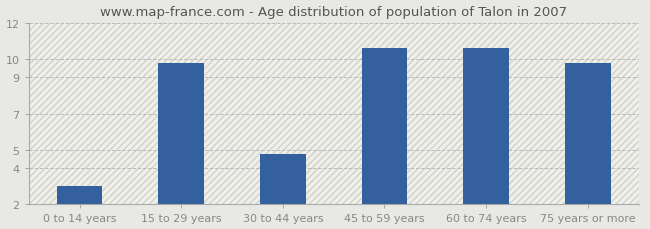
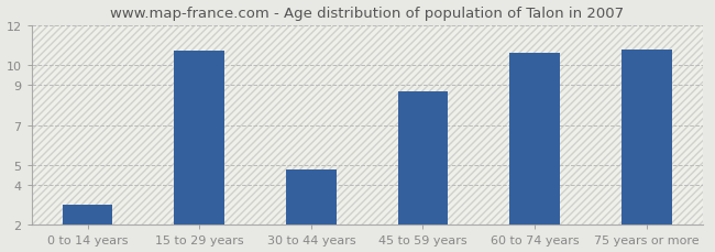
15 to 29 years: 9.8 -> 10.7
45 to 59 years: 10.6 -> 8.7
75 years or more: 9.8 -> 10.8
